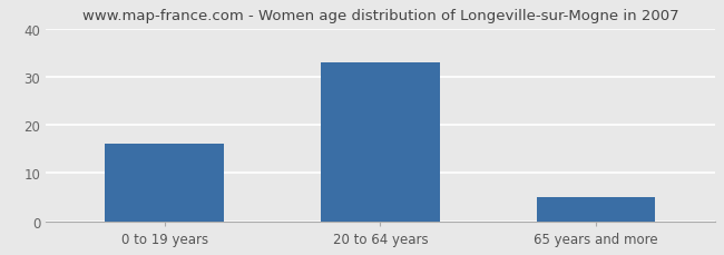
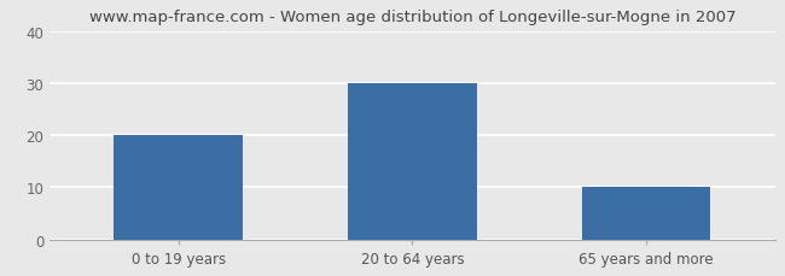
0 to 19 years: 16 -> 20
20 to 64 years: 33 -> 30
65 years and more: 5 -> 10
